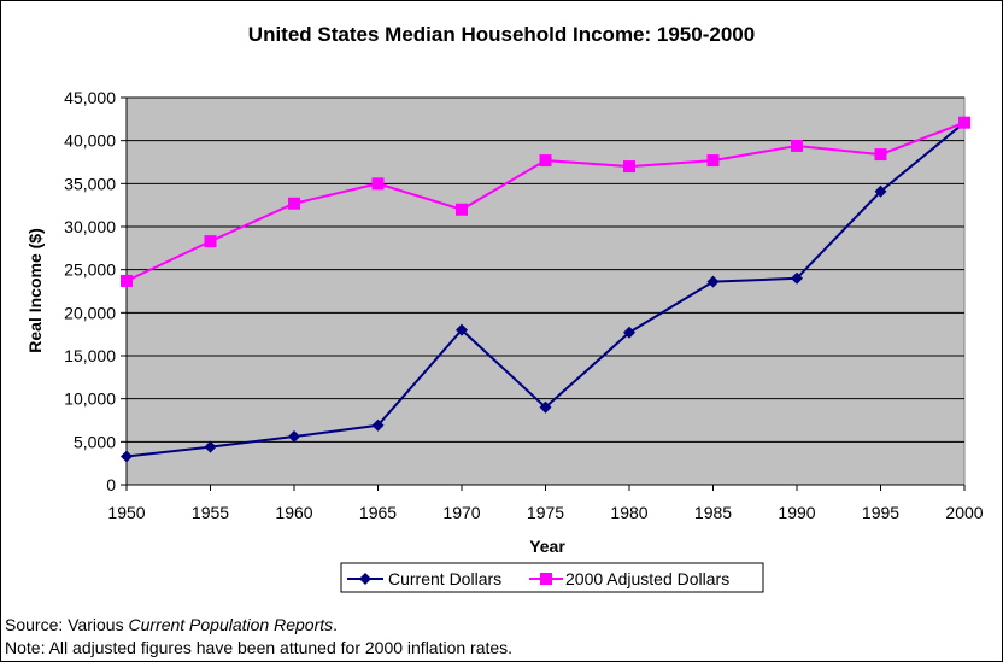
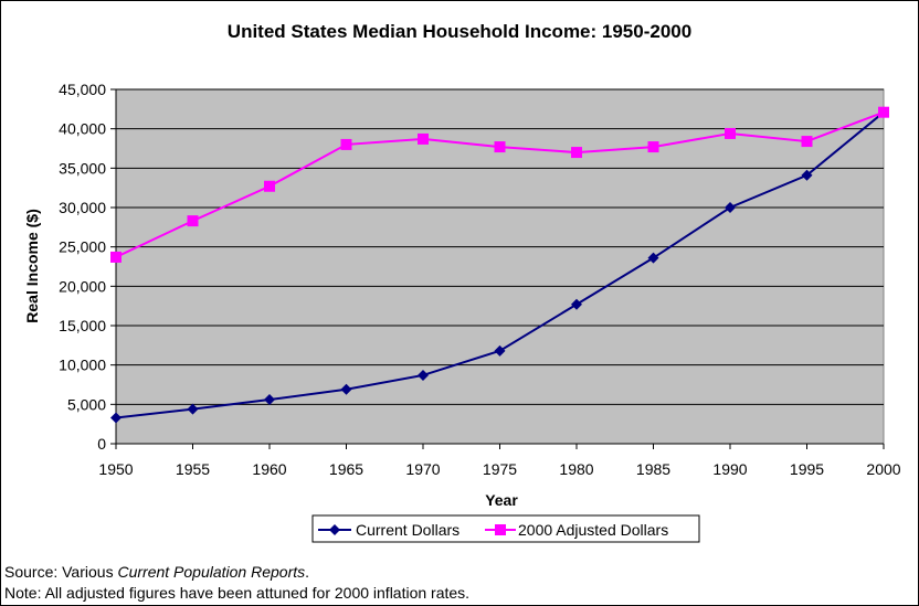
2000 Adjusted Dollars/1965: 35000 -> 38000
Current Dollars/1970: 18000 -> 9000
2000 Adjusted Dollars/1970: 32000 -> 39000
Current Dollars/1975: 9000 -> 12000
Current Dollars/1990: 24000 -> 30000
